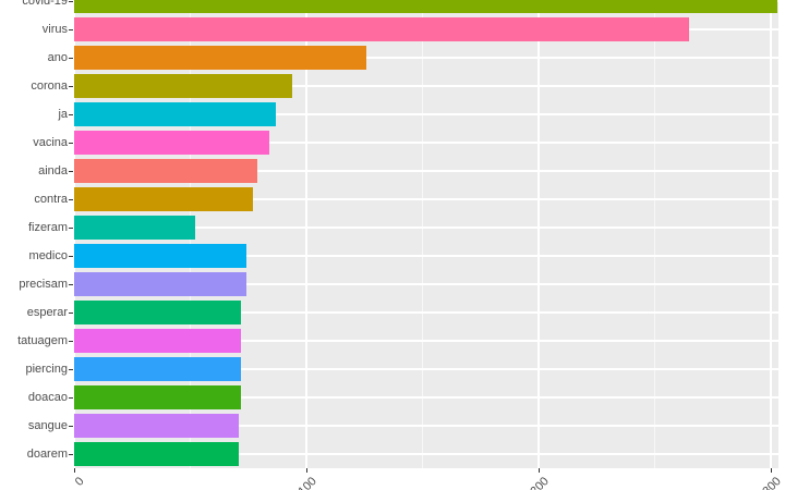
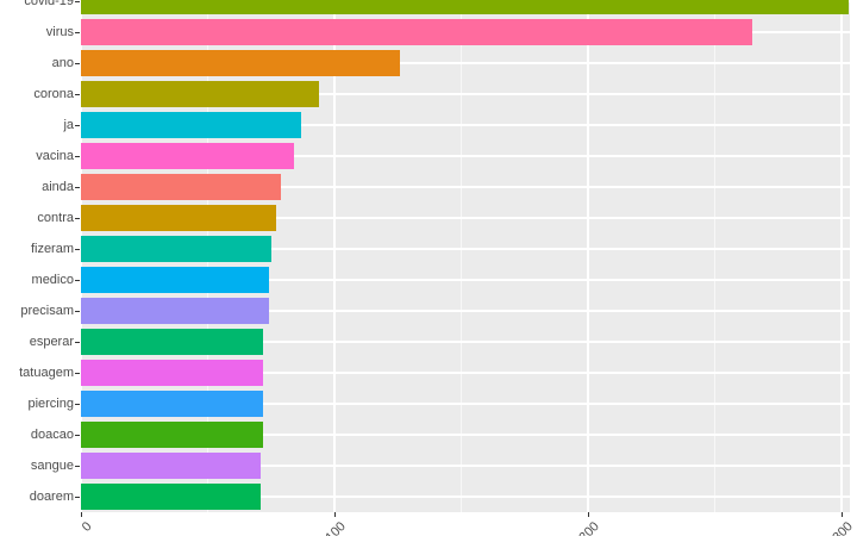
fizeram: 52 -> 75
